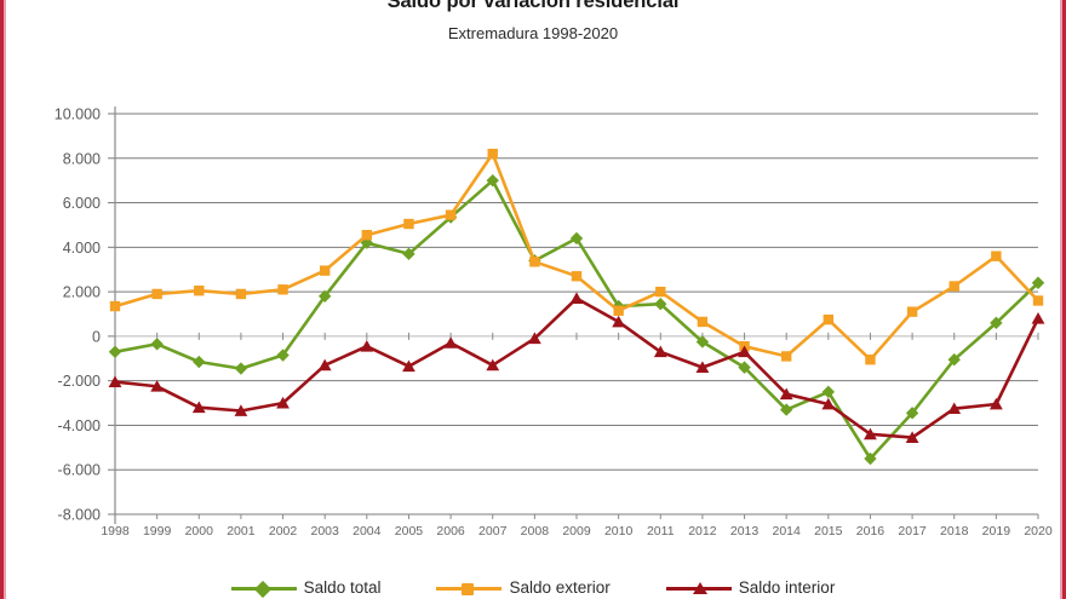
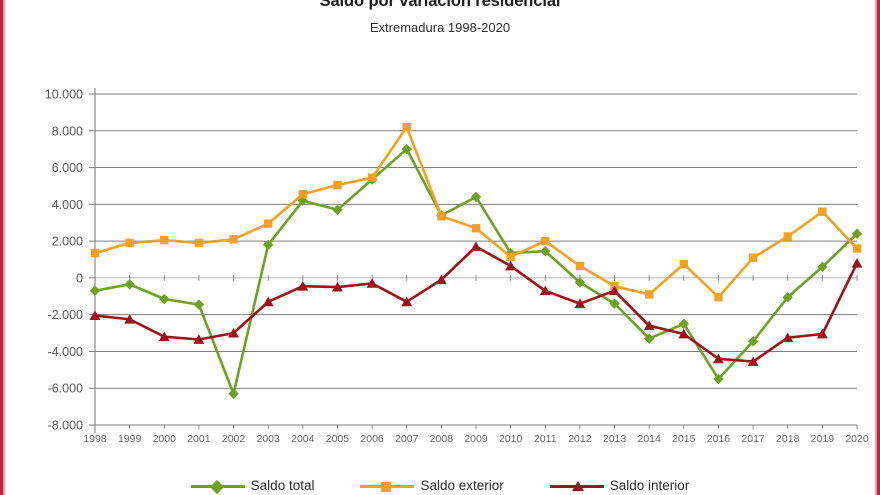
Saldo total/2002: -800 -> -6300
Saldo interior/2005: -1400 -> -500
